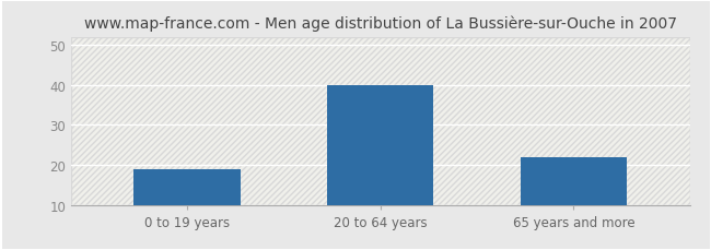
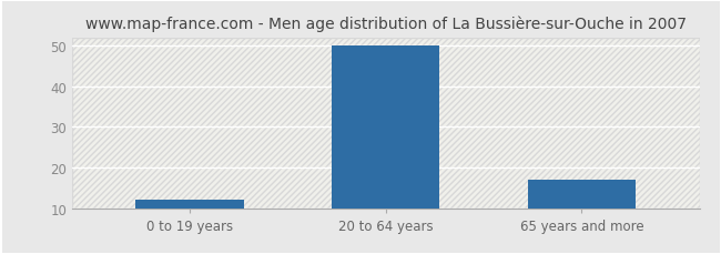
0 to 19 years: 19 -> 12
20 to 64 years: 40 -> 50
65 years and more: 22 -> 17
